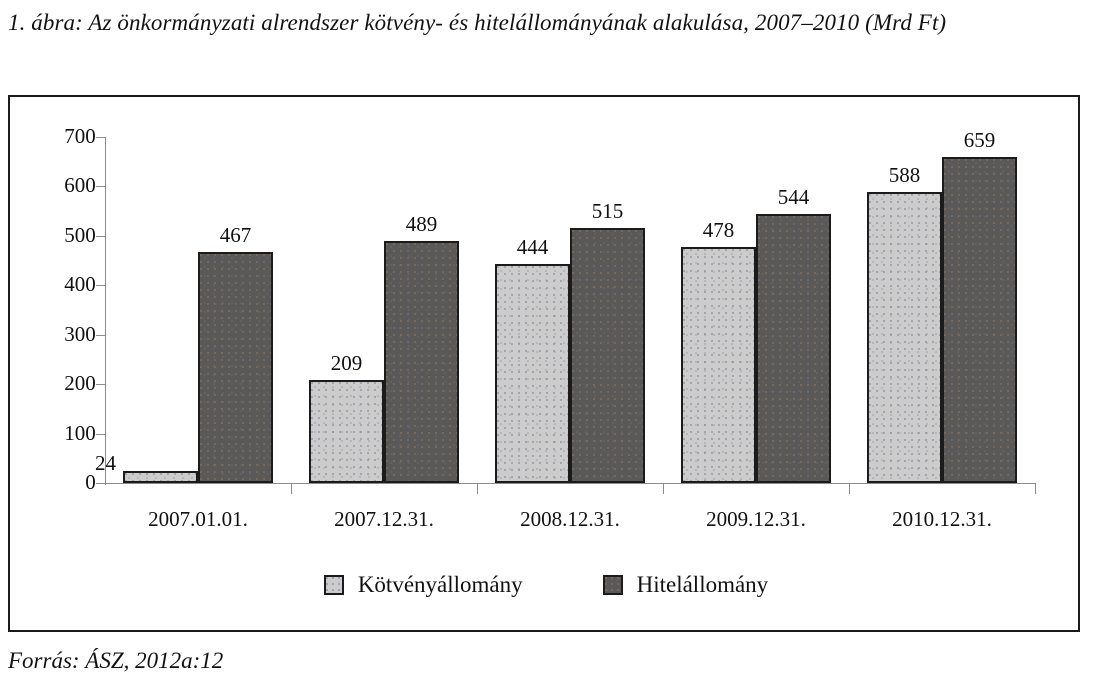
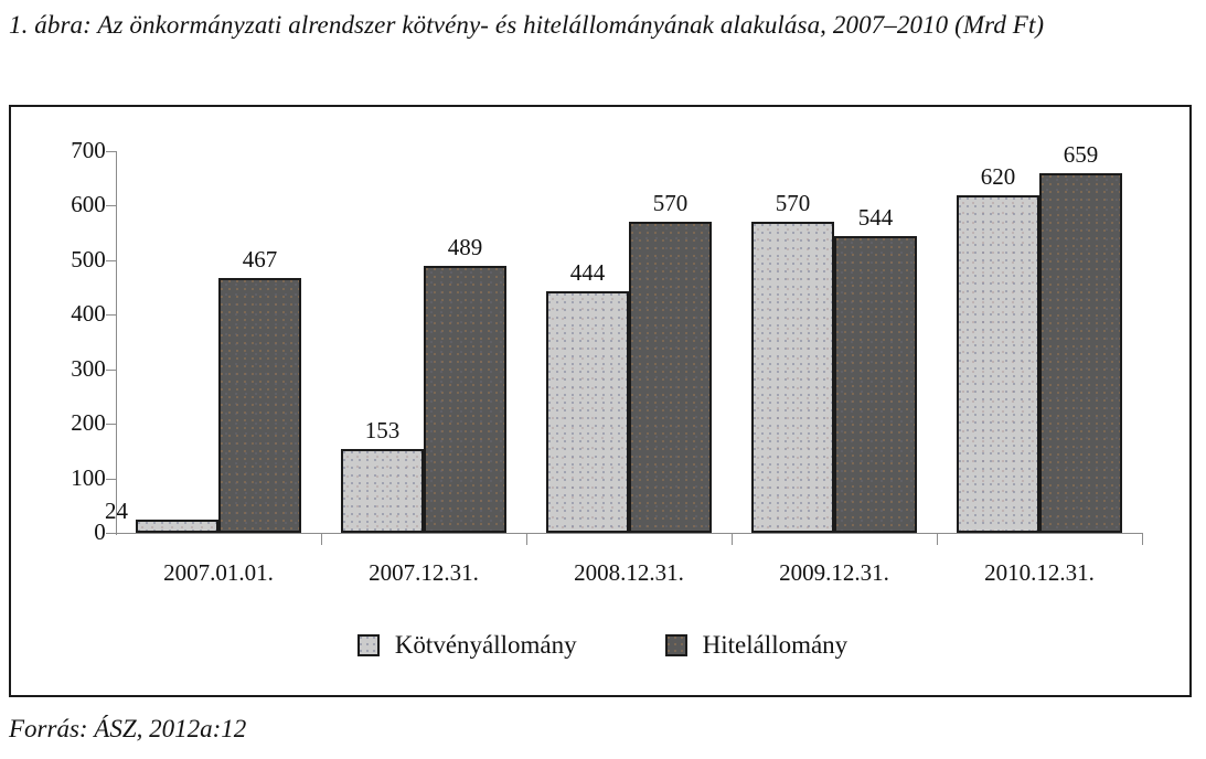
Kötvényállomány/2007.12.31.: 209 -> 153
Hitelállomány/2008.12.31.: 515 -> 570
Kötvényállomány/2009.12.31.: 478 -> 570
Kötvényállomány/2010.12.31.: 588 -> 620
